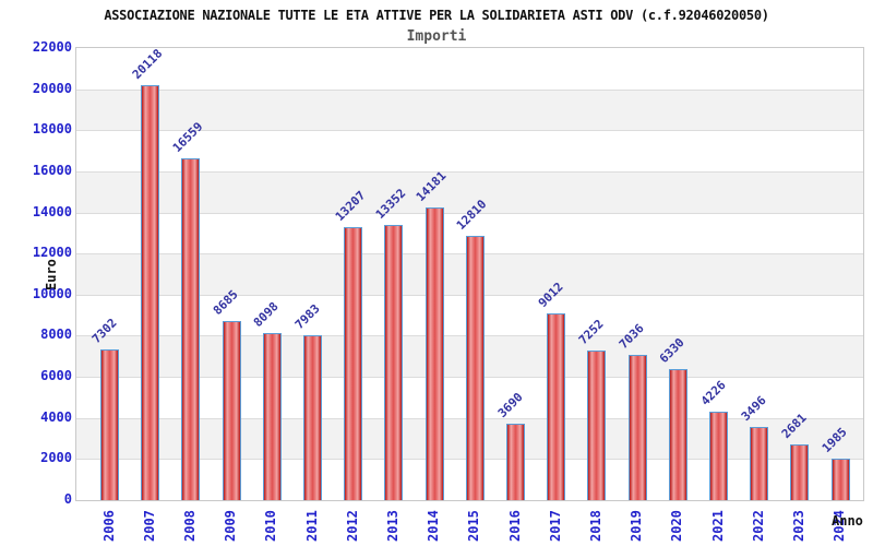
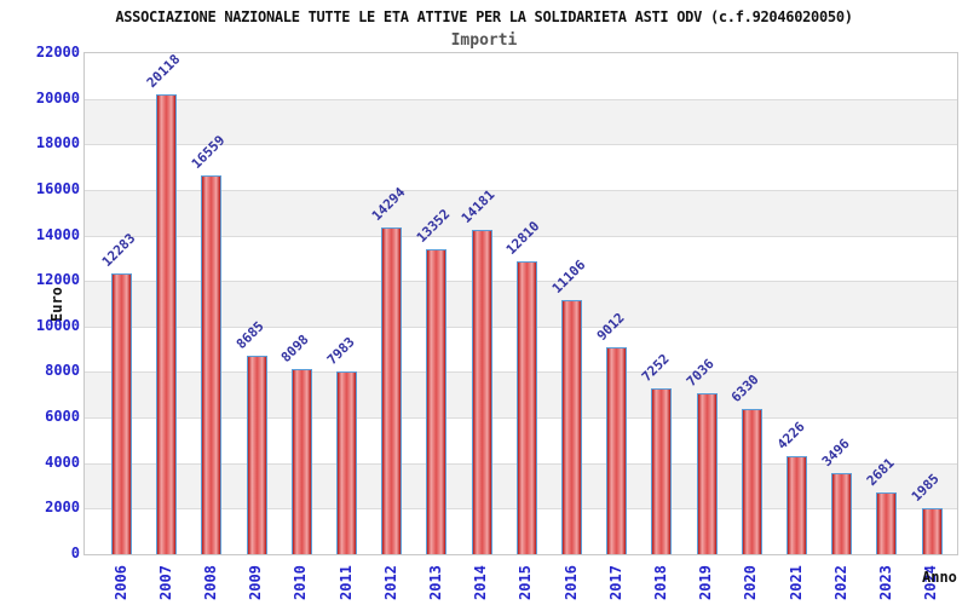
2006: 7302 -> 12283
2012: 13207 -> 14294
2016: 3690 -> 11106
